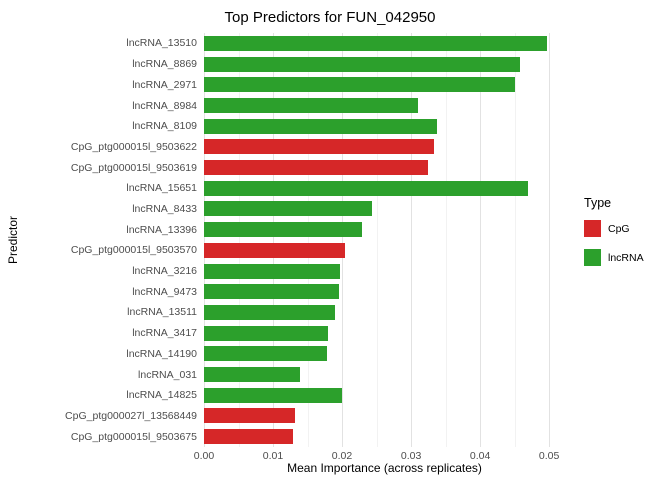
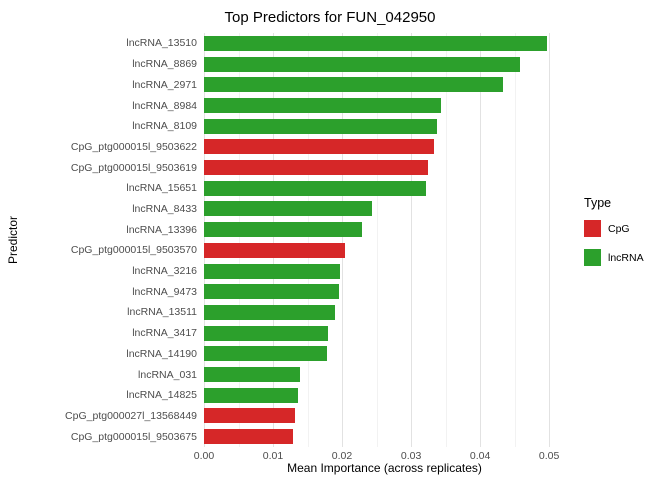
lncRNA_2971: 0.045 -> 0.043
lncRNA_8984: 0.031 -> 0.034
lncRNA_15651: 0.047 -> 0.032
lncRNA_14825: 0.020 -> 0.014
